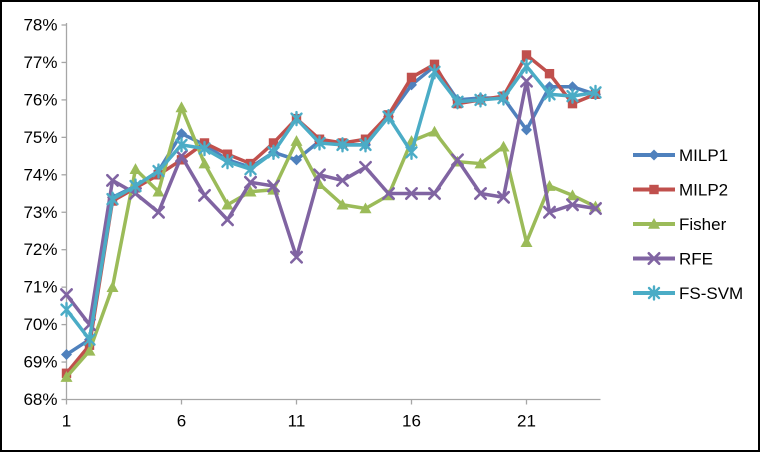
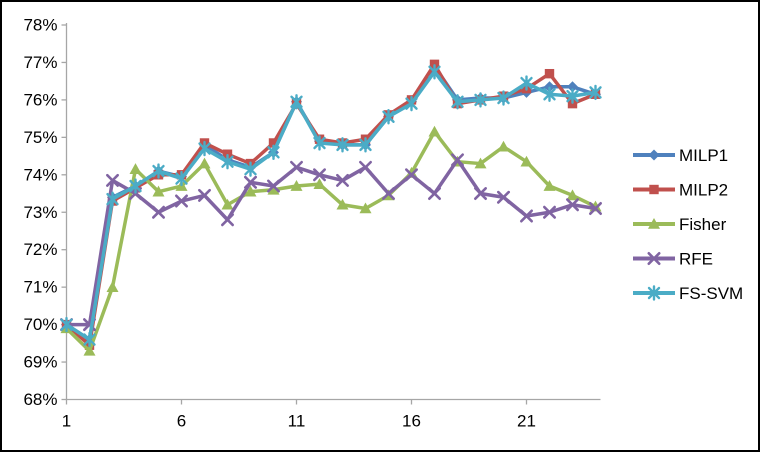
MILP1/1: 69.2% -> 70.0%
MILP2/1: 68.7% -> 70.0%
Fisher/1: 68.6% -> 69.9%
RFE/1: 70.8% -> 70.0%
FS-SVM/1: 70.4% -> 70.0%
MILP1/6: 75.1% -> 74.0%
MILP2/6: 74.4% -> 74.0%
Fisher/6: 75.8% -> 73.7%
RFE/6: 74.5% -> 73.3%
FS-SVM/6: 74.8% -> 73.9%
MILP1/11: 74.4% -> 76.0%
MILP2/11: 75.5% -> 75.9%
Fisher/11: 74.9% -> 73.7%
RFE/11: 71.8% -> 74.2%
FS-SVM/11: 75.5% -> 76.0%
MILP1/16: 76.4% -> 76.0%
MILP2/16: 76.6% -> 76.0%
Fisher/16: 74.9% -> 74.0%
RFE/16: 73.5% -> 74.0%
FS-SVM/16: 74.6% -> 75.9%
MILP1/21: 75.2% -> 76.2%
MILP2/21: 77.2% -> 76.3%
Fisher/21: 72.2% -> 74.3%
RFE/21: 76.5% -> 72.9%
FS-SVM/21: 76.9% -> 76.5%
